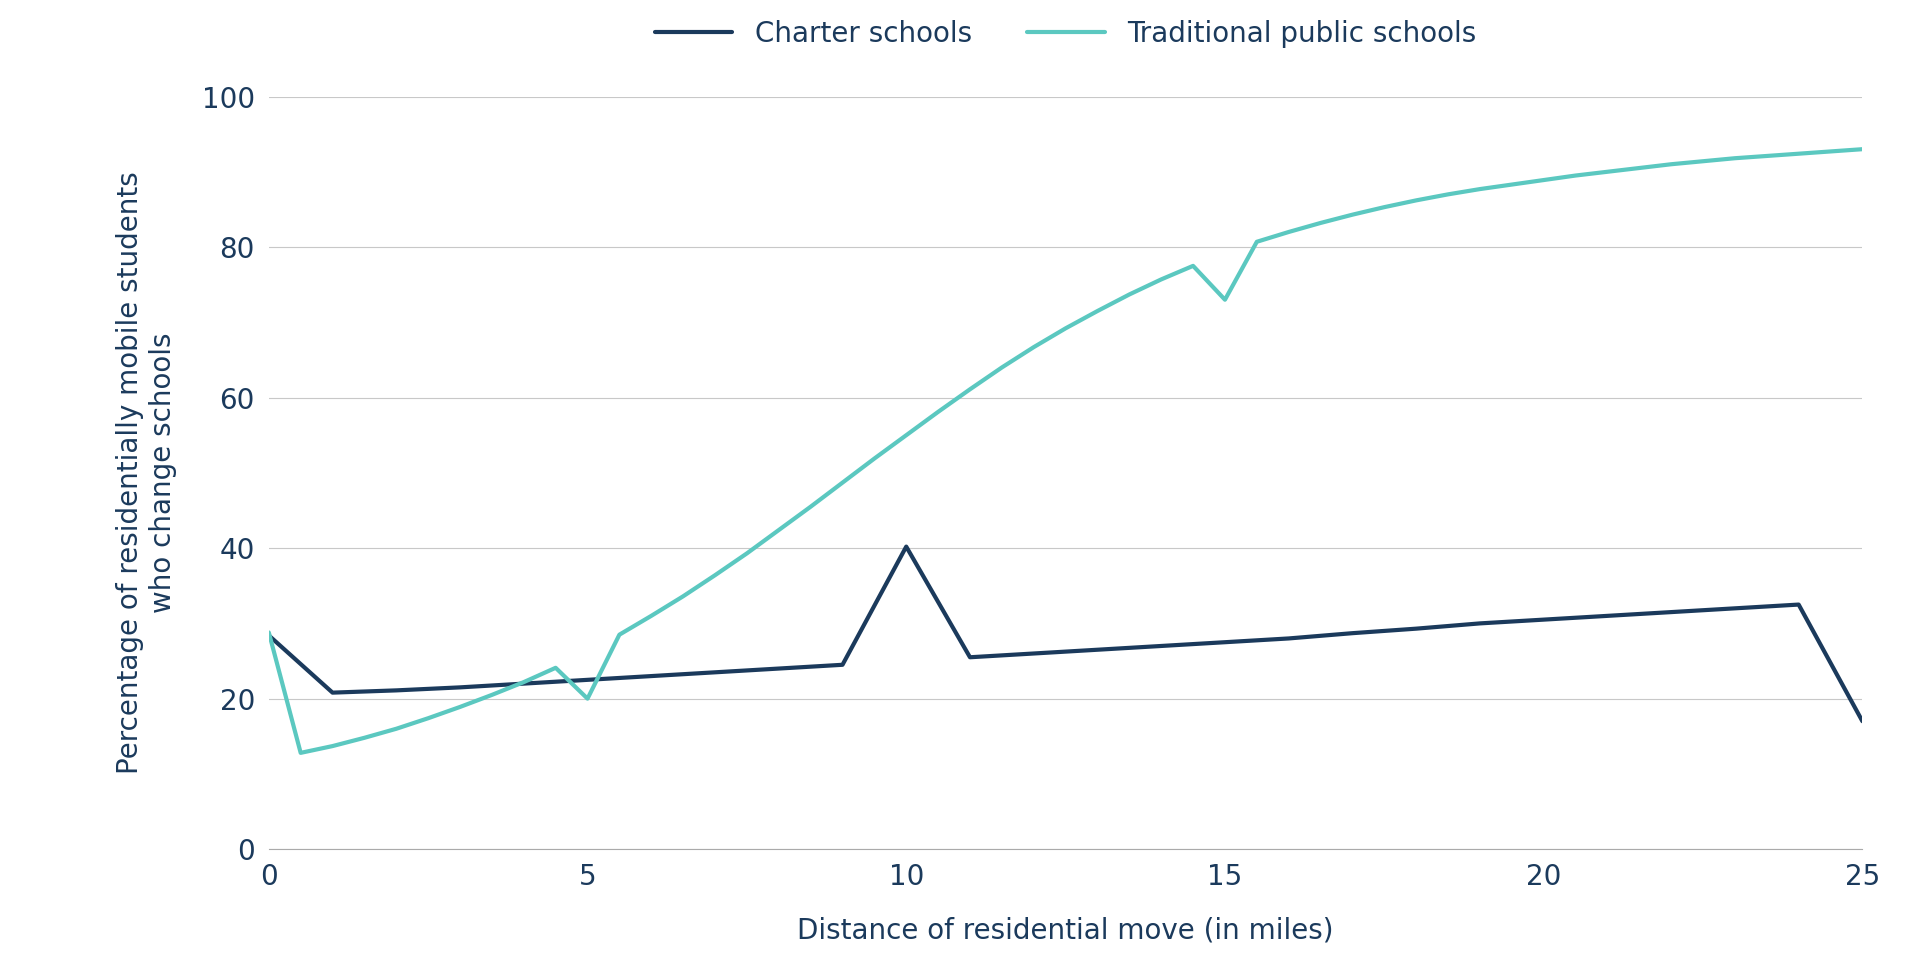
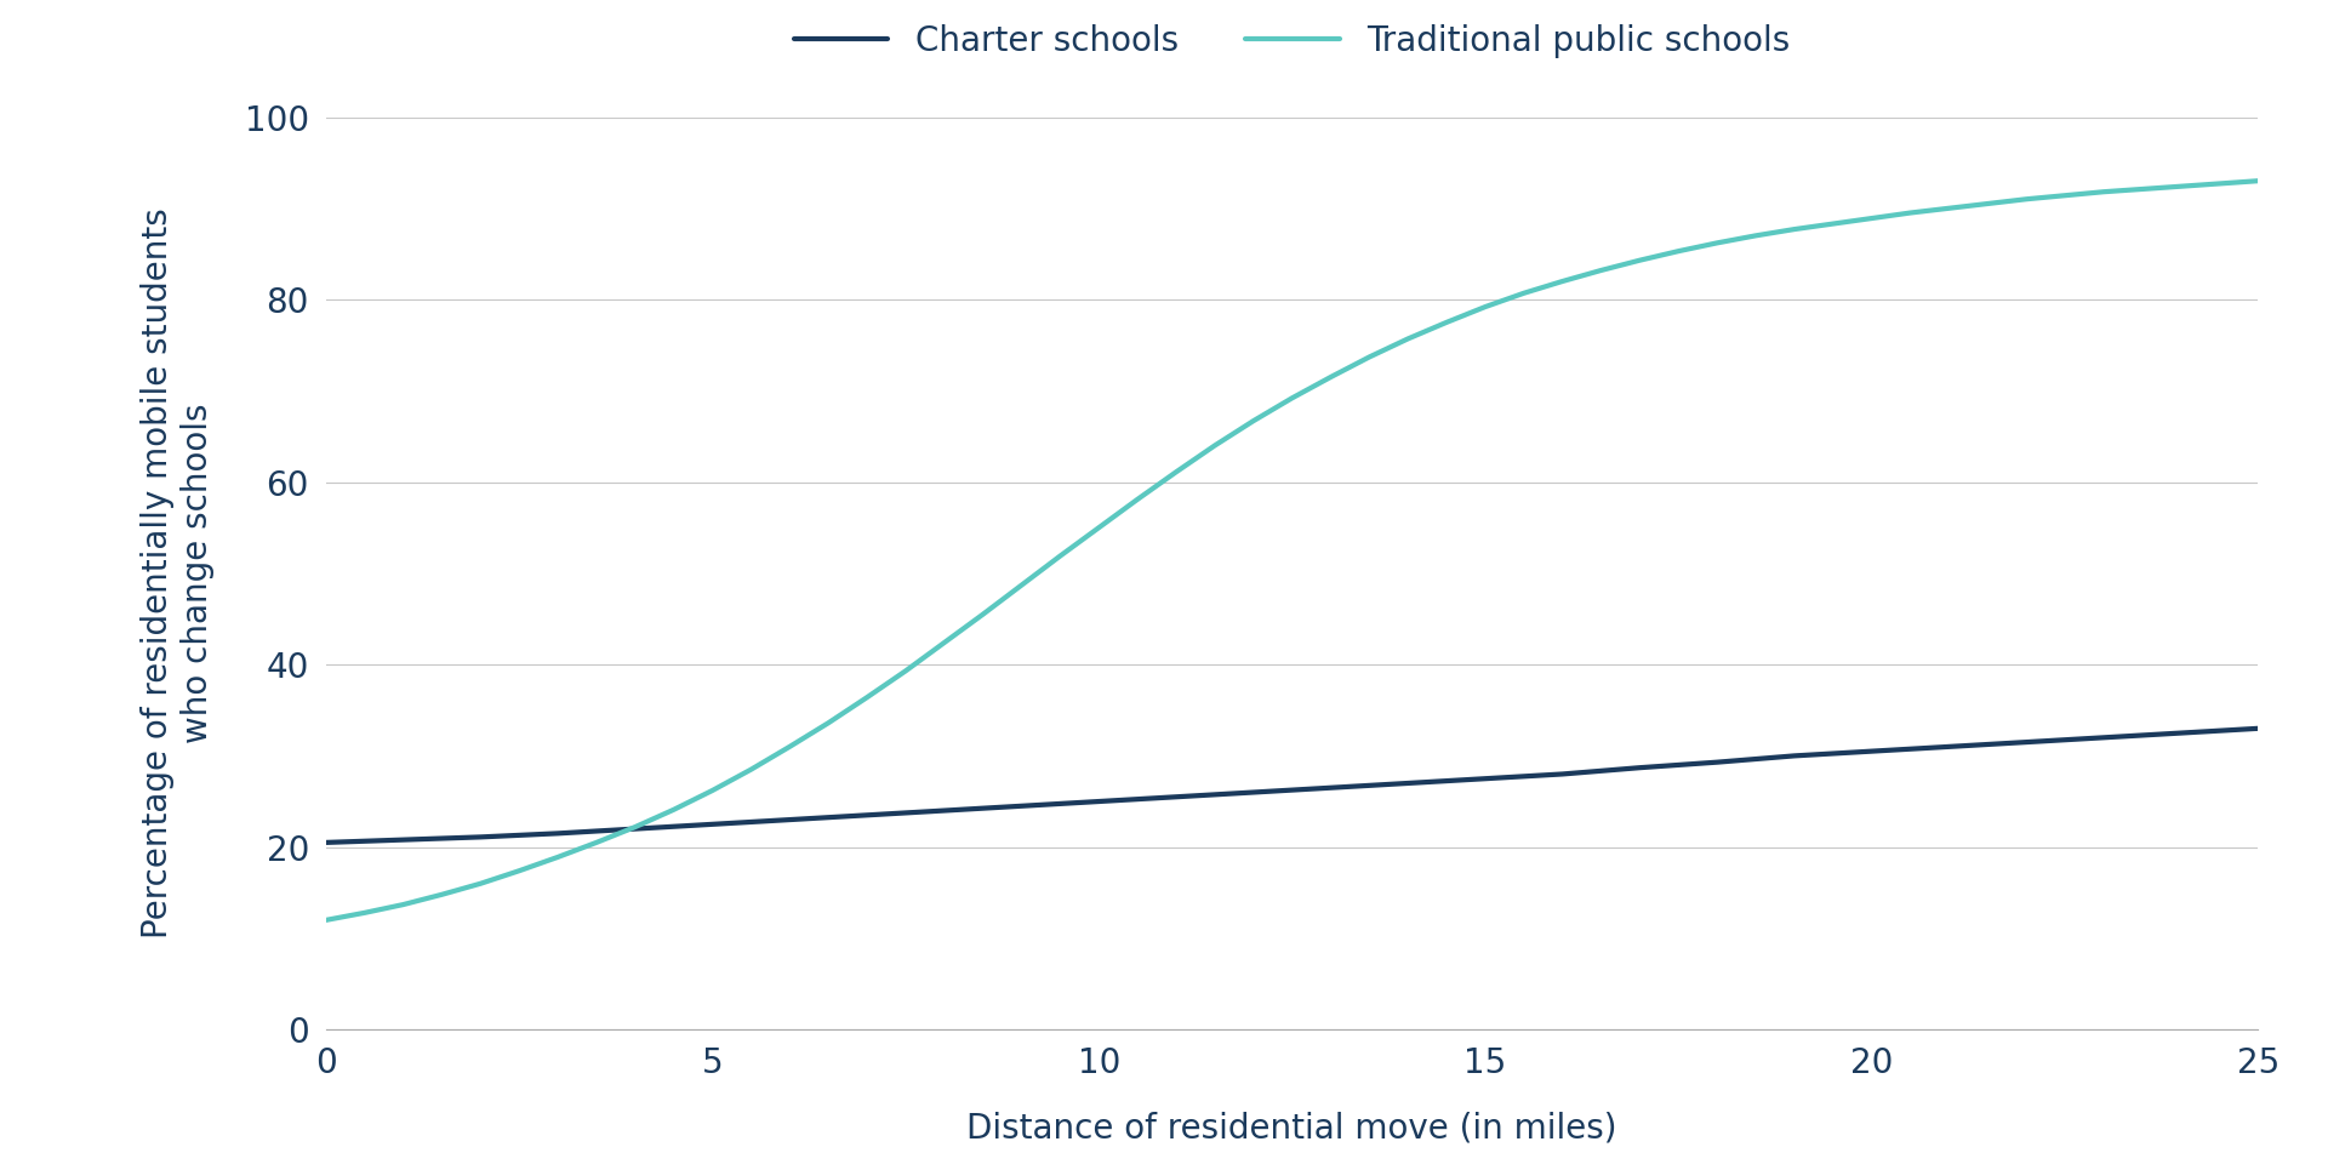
Charter schools/0: 28.4 -> 20.5
Traditional public schools/0: 28.8 -> 12.0
Traditional public schools/5: 20.0 -> 26.2
Charter schools/10: 40.2 -> 25.0
Traditional public schools/15: 73.0 -> 79.2
Charter schools/25: 17.0 -> 33.0
